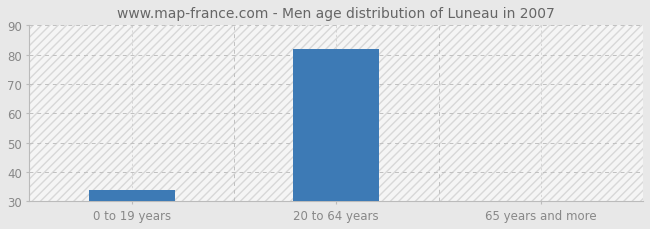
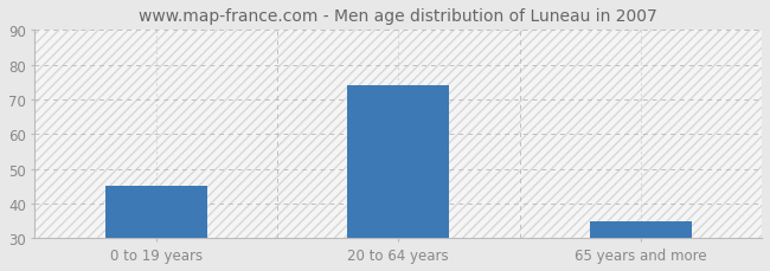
0 to 19 years: 34 -> 45
20 to 64 years: 82 -> 74
65 years and more: 30 -> 35
